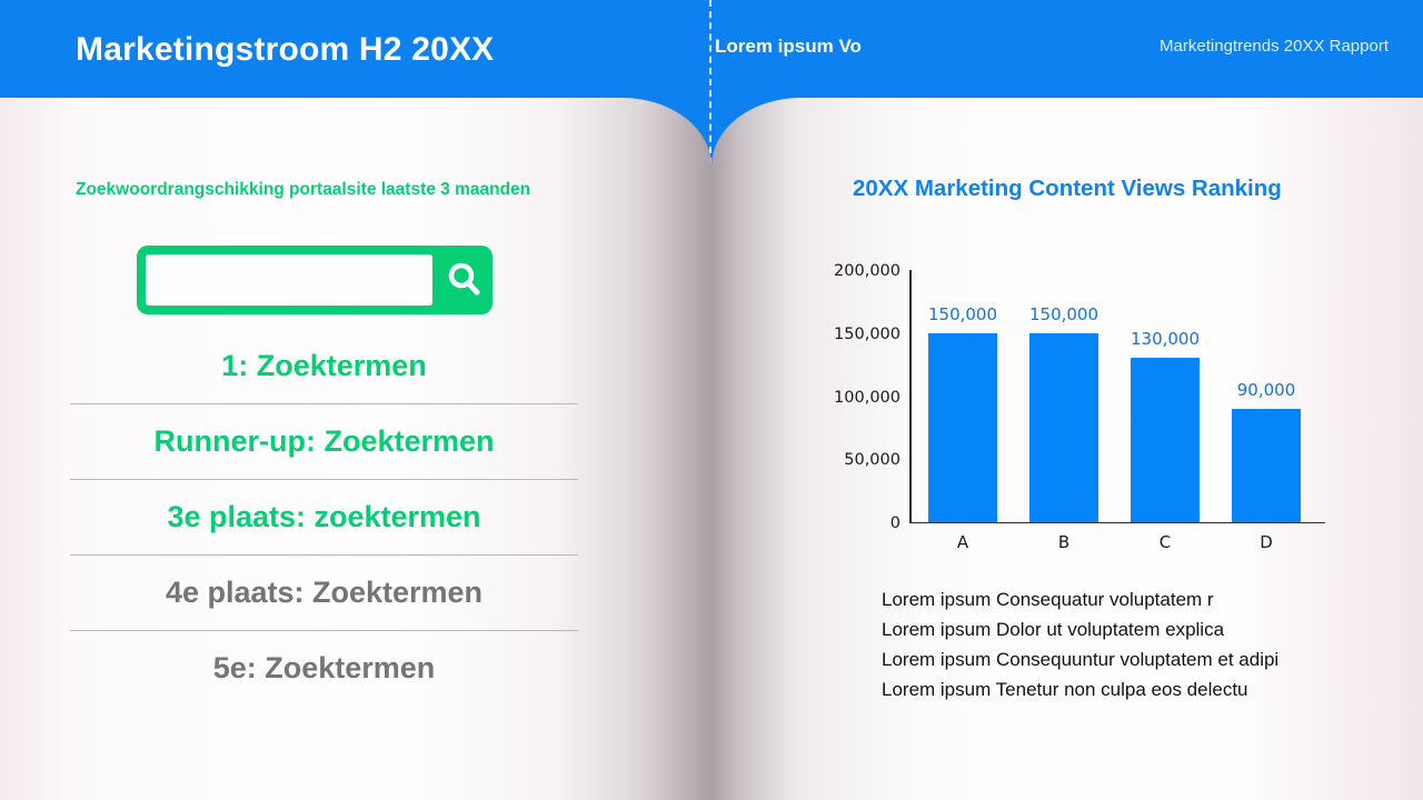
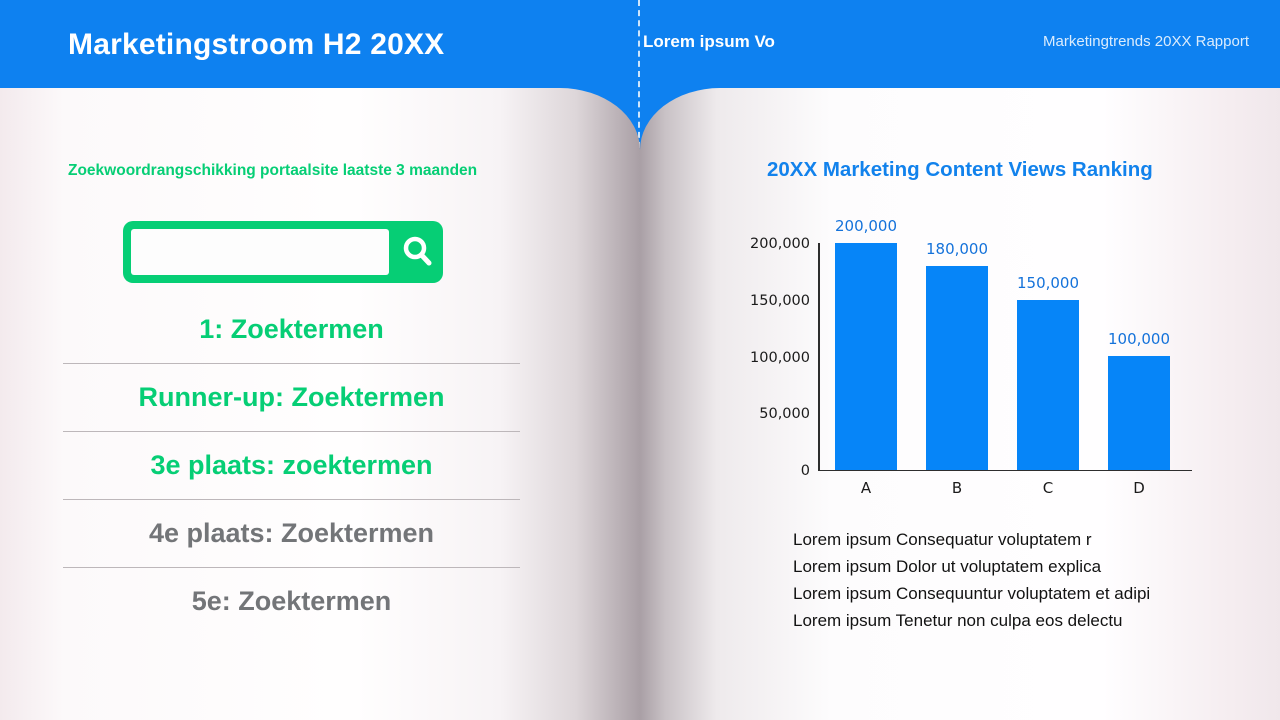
A: 150,000 -> 200,000
B: 150,000 -> 180,000
C: 130,000 -> 150,000
D: 90,000 -> 100,000
